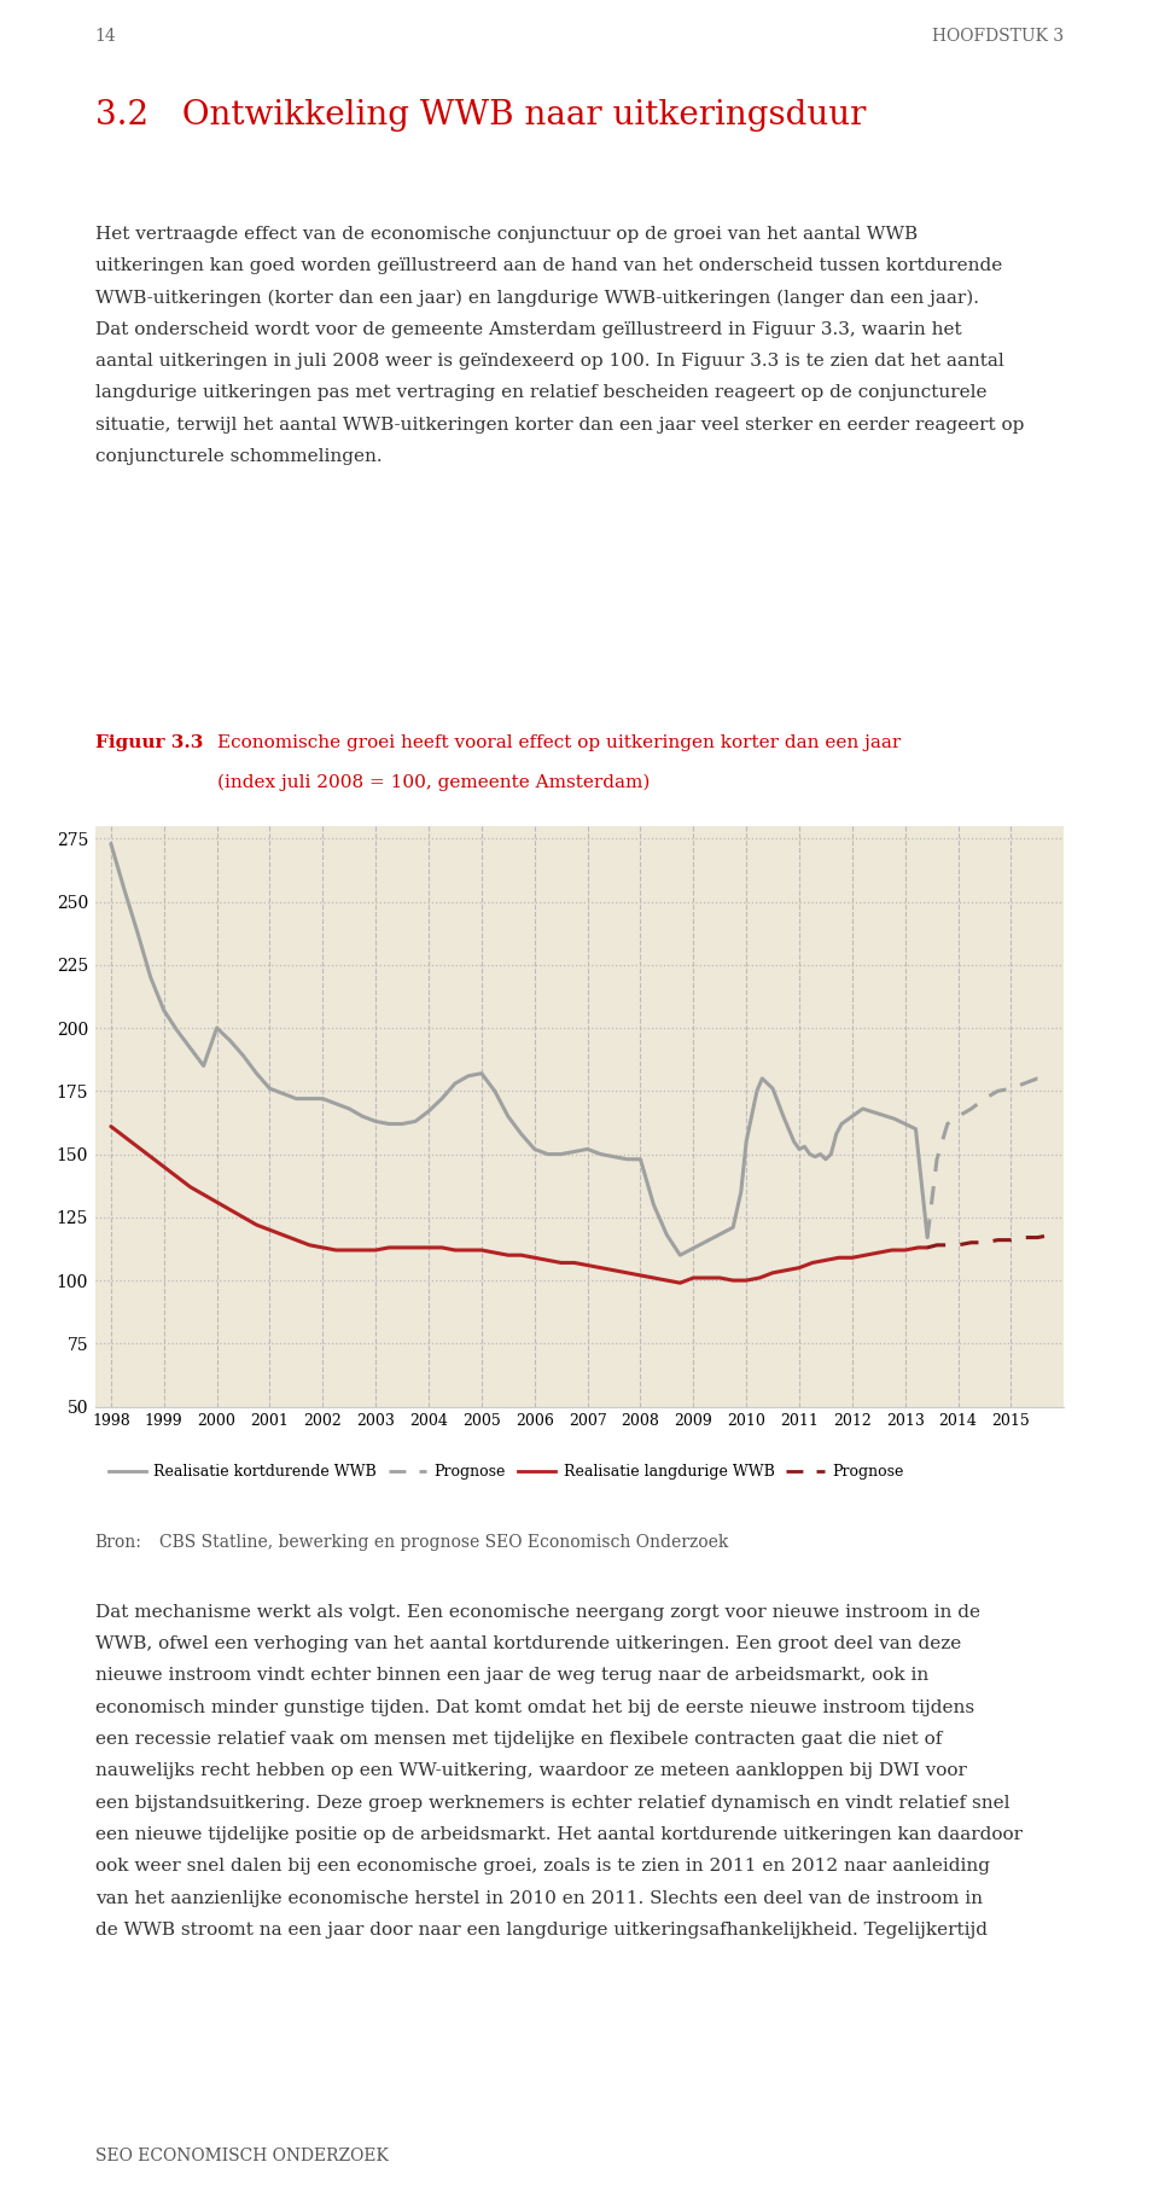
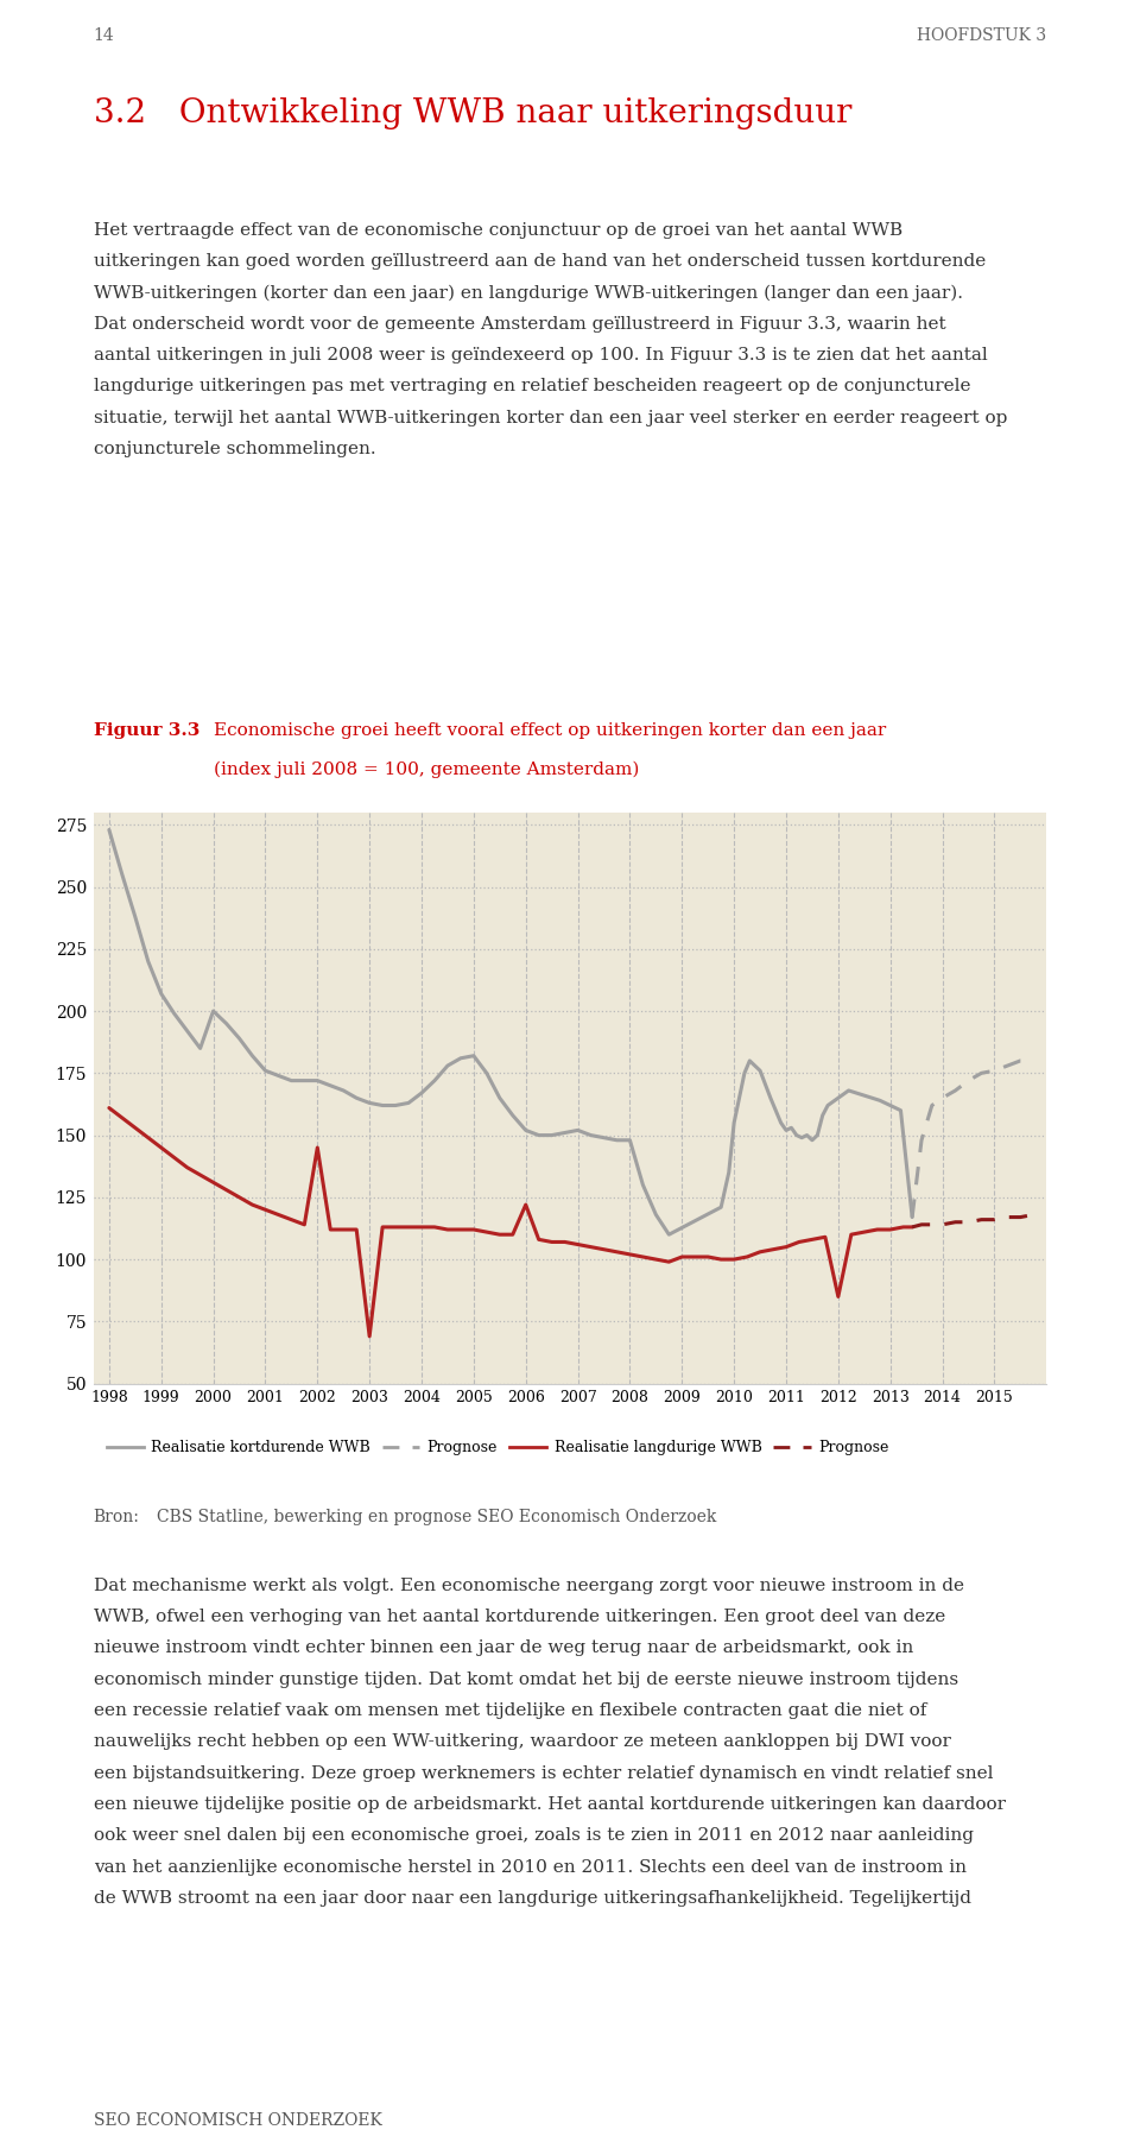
Realisatie langdurige WWB/2002: 113 -> 145
Realisatie langdurige WWB/2003: 112 -> 69
Realisatie langdurige WWB/2006: 109 -> 122
Realisatie langdurige WWB/2012: 109 -> 85
